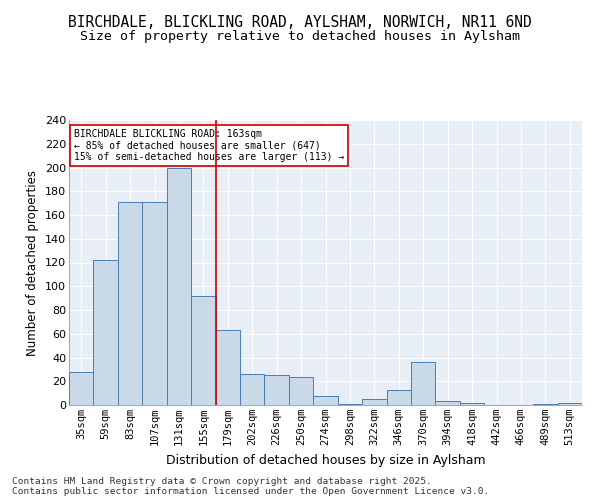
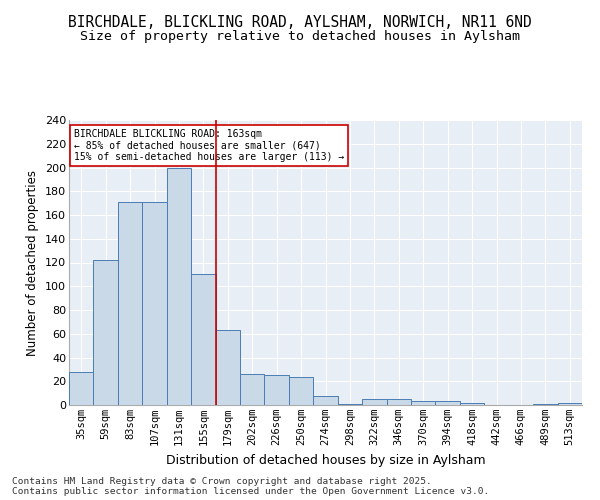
155sqm: 92 -> 110
346sqm: 13 -> 5
370sqm: 36 -> 3
